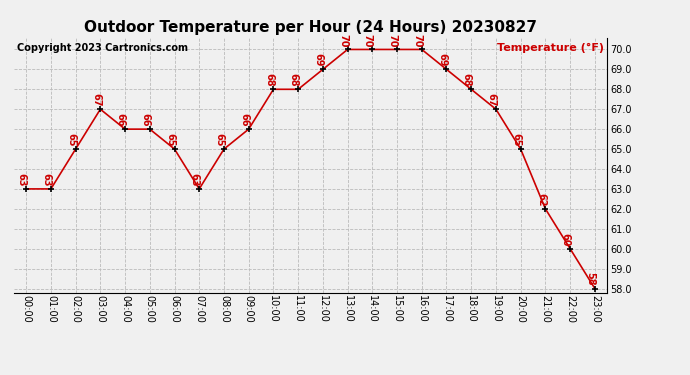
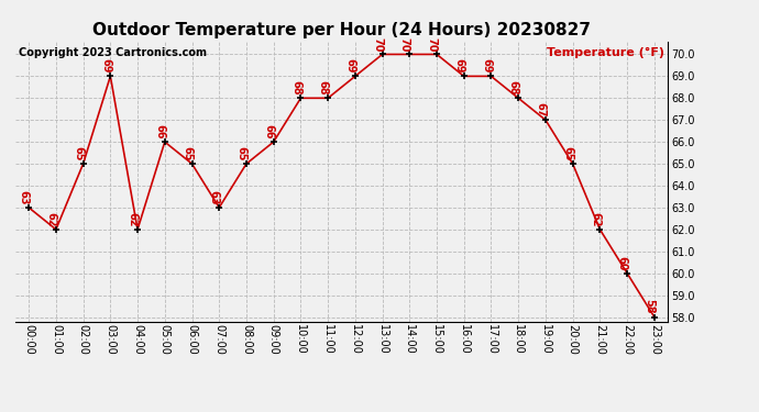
01:00: 63 -> 62
03:00: 67 -> 69
04:00: 66 -> 62
16:00: 70 -> 69
